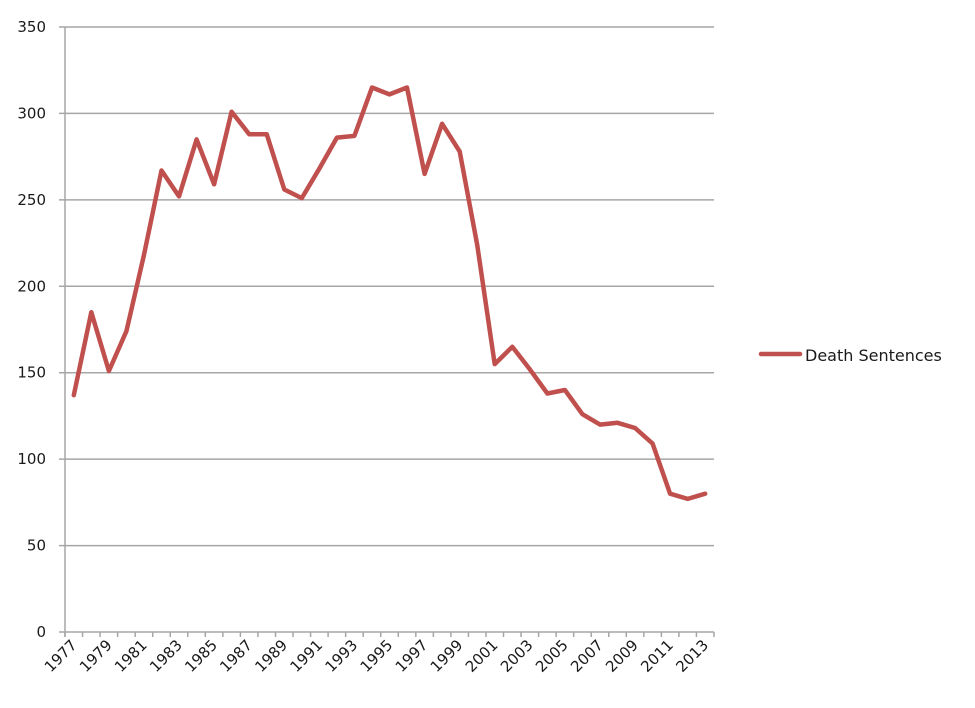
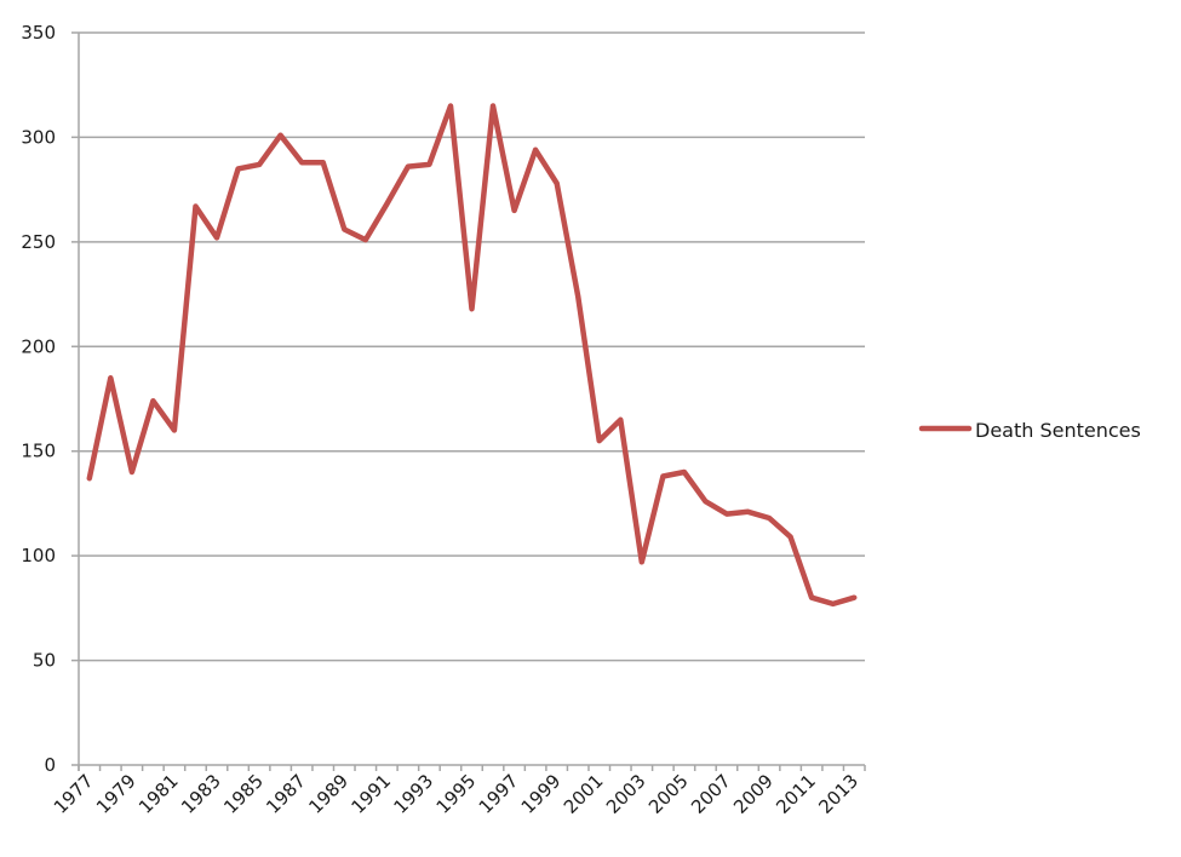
1979: 151 -> 140
1981: 218 -> 160
1985: 259 -> 287
1995: 311 -> 218
2003: 152 -> 97
